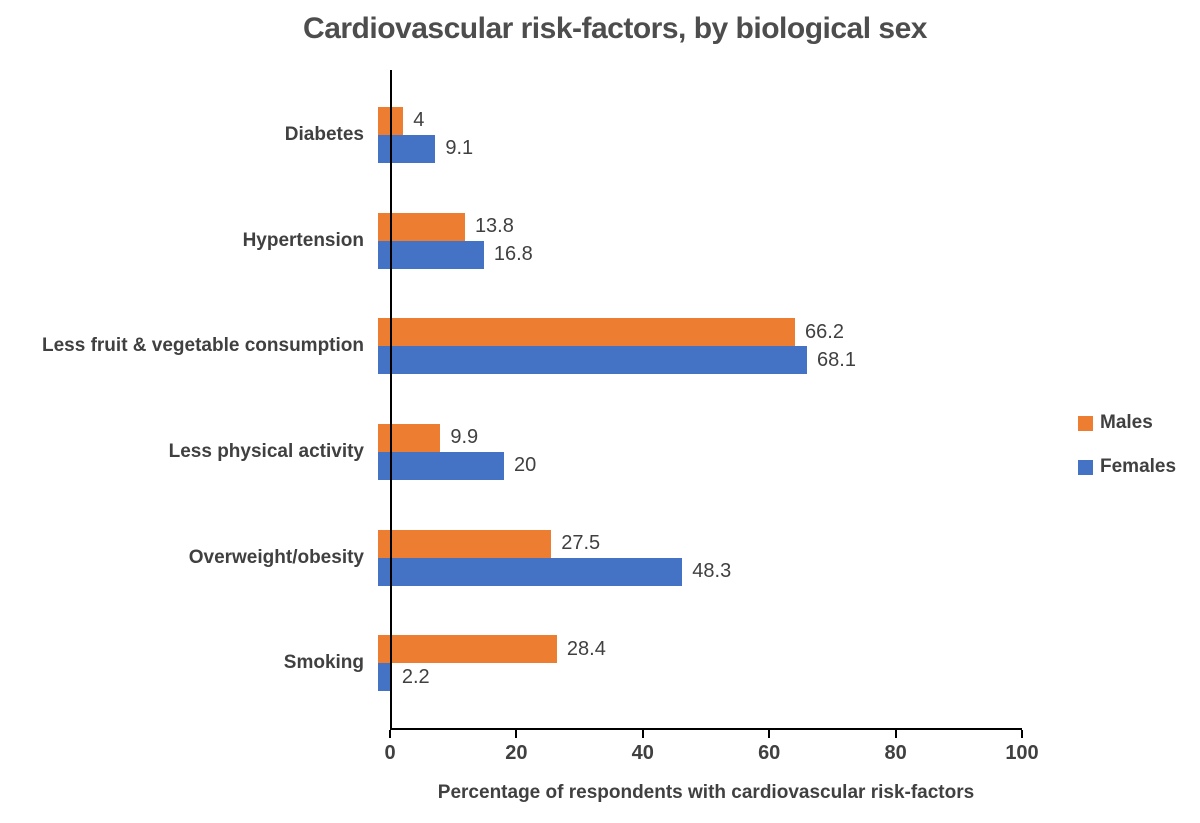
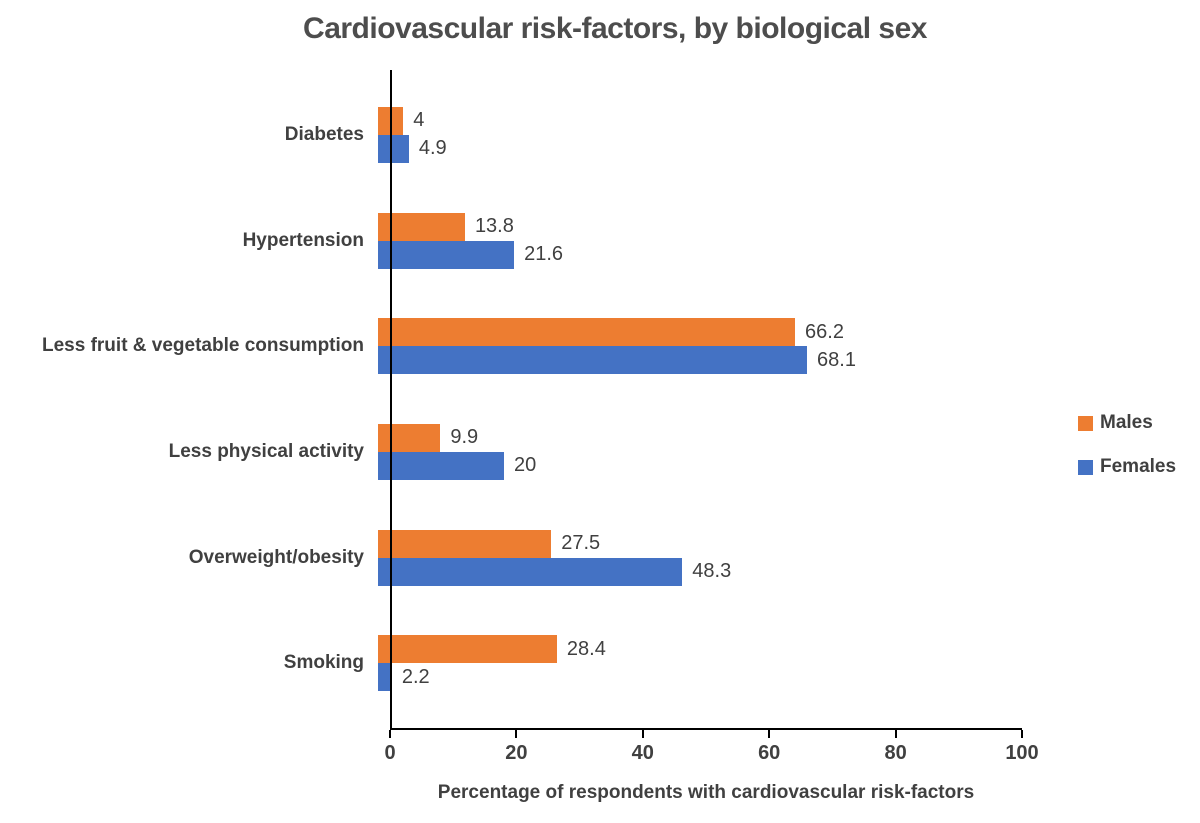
Females/Diabetes: 9.1 -> 4.9
Females/Hypertension: 16.8 -> 21.6
